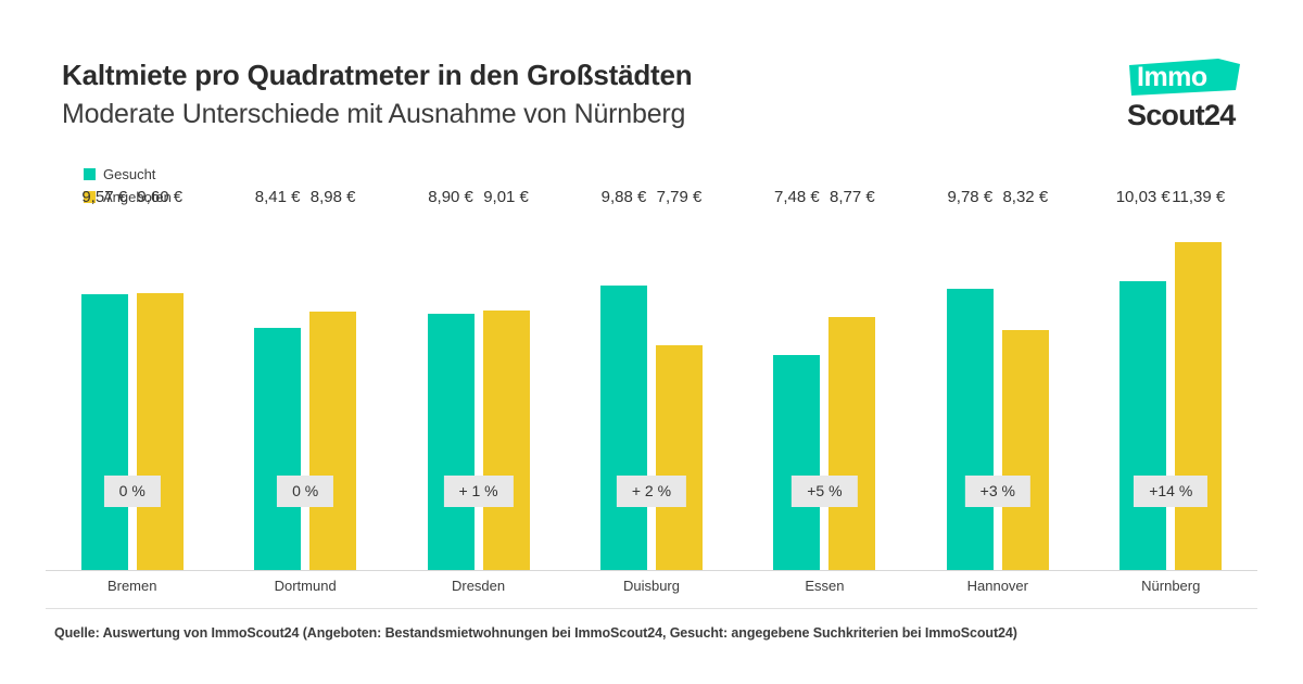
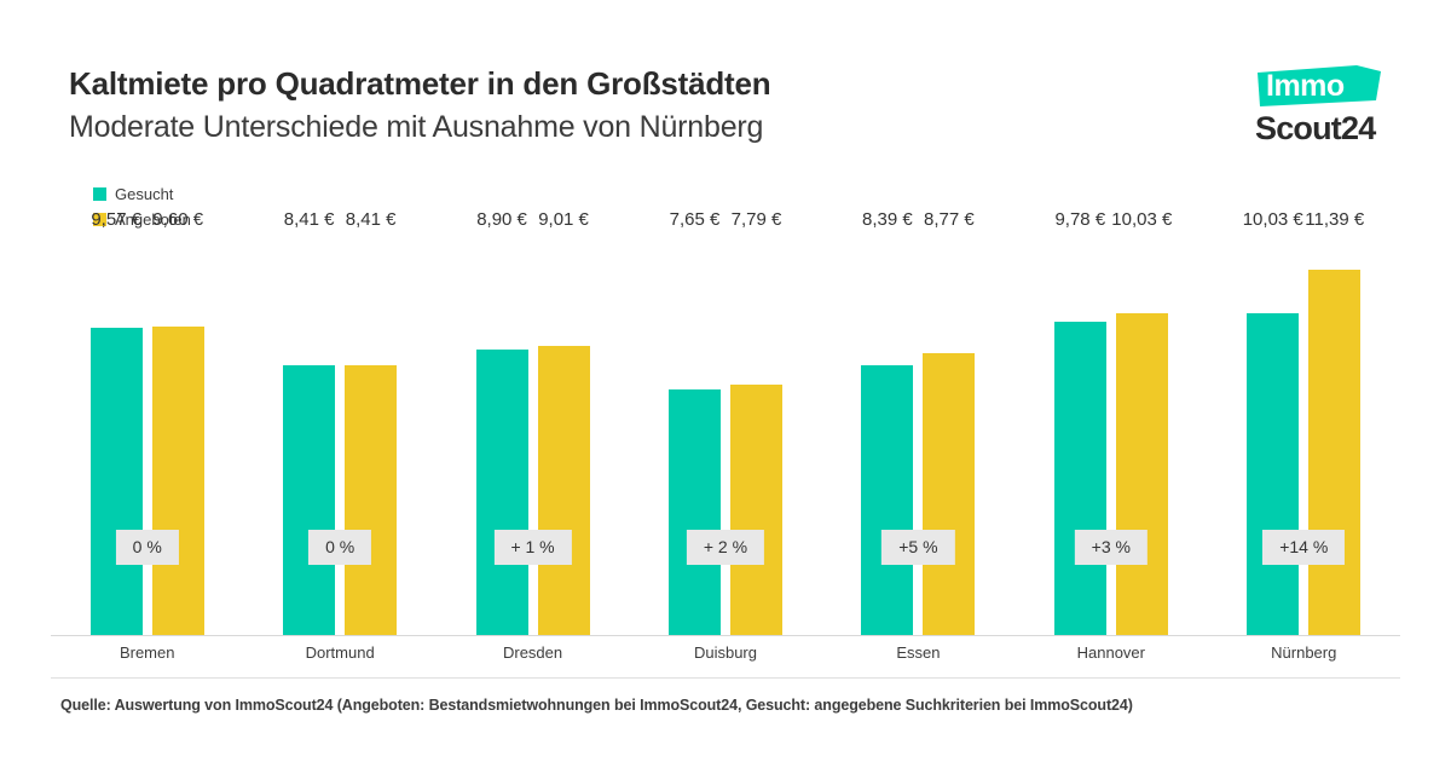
Angeboten/Dortmund: 8,98 -> 8,41
Gesucht/Duisburg: 9,88 -> 7,65
Gesucht/Essen: 7,48 -> 8,39
Angeboten/Hannover: 8,32 -> 10,03
